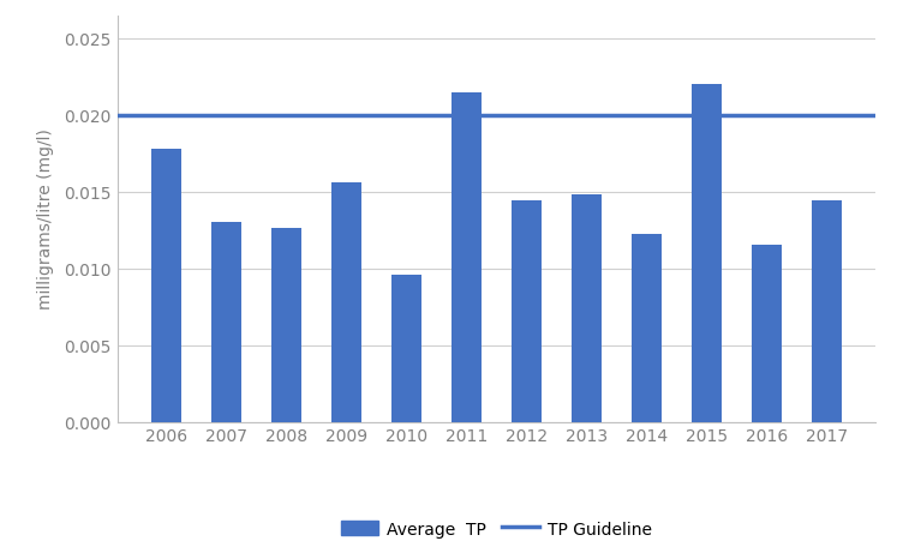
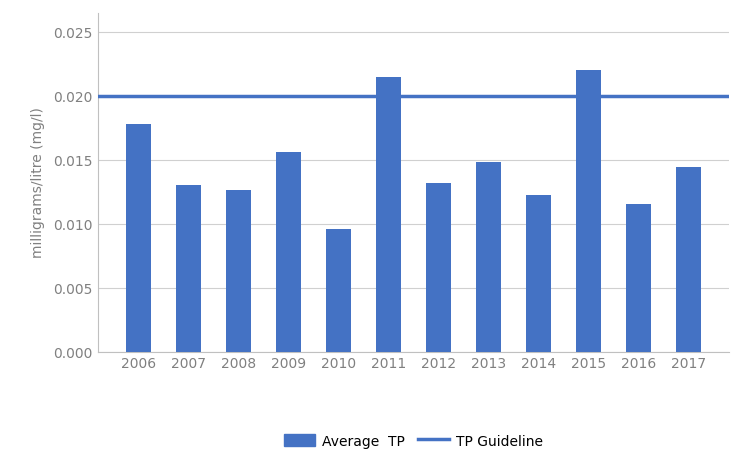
2012: 0.0144 -> 0.0132
